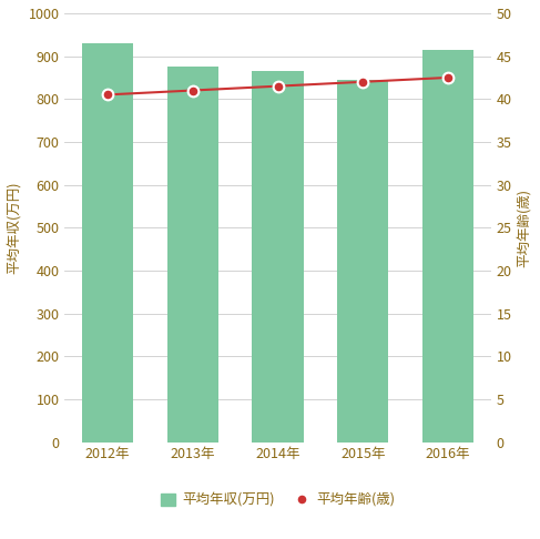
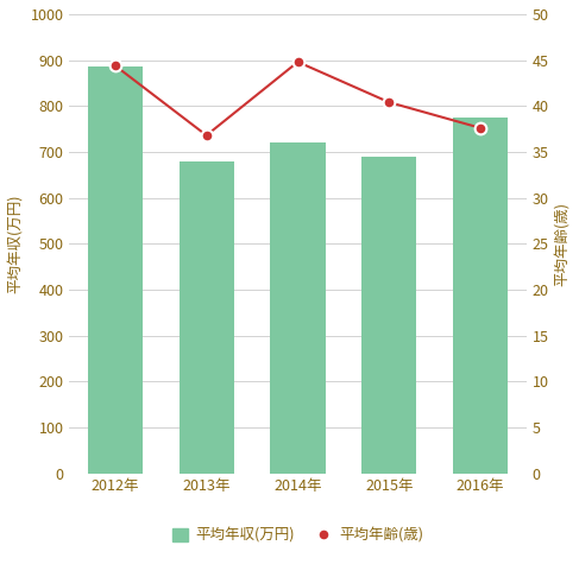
平均年収(万円)/2012年: 930 -> 885
平均年齢(歳)/2012年: 40.5 -> 44.4
平均年収(万円)/2013年: 875 -> 680
平均年齢(歳)/2013年: 41.0 -> 36.8
平均年収(万円)/2014年: 865 -> 720
平均年齢(歳)/2014年: 41.5 -> 44.8
平均年収(万円)/2015年: 845 -> 690
平均年齢(歳)/2015年: 42.0 -> 40.4
平均年収(万円)/2016年: 915 -> 775
平均年齢(歳)/2016年: 42.5 -> 37.6
